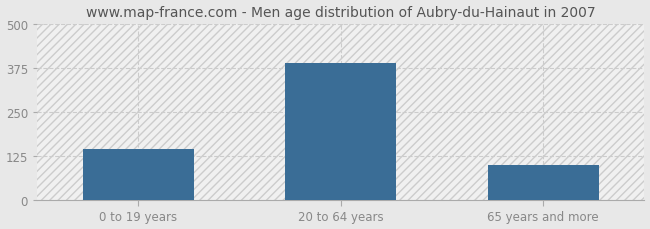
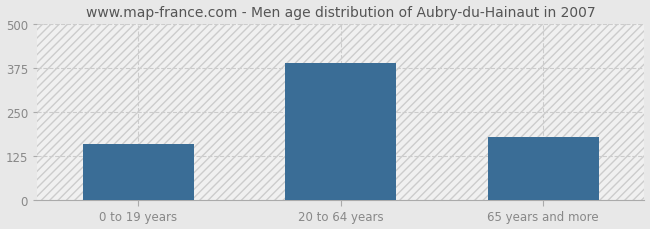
0 to 19 years: 145 -> 160
65 years and more: 100 -> 180
